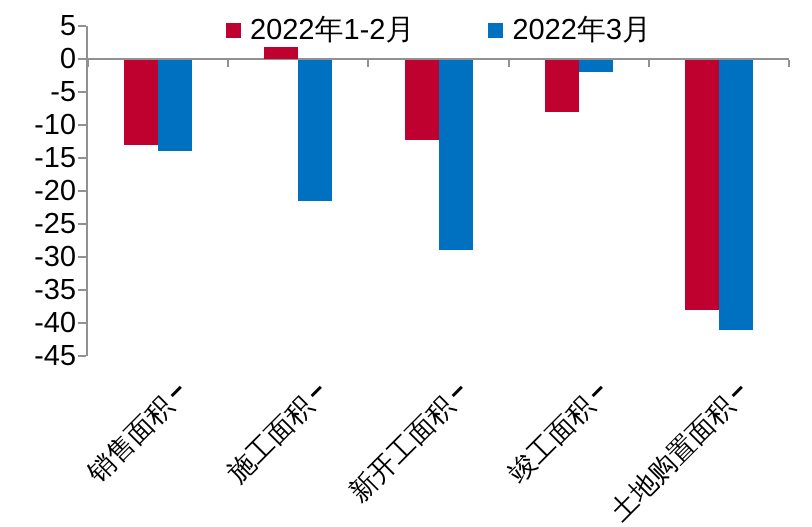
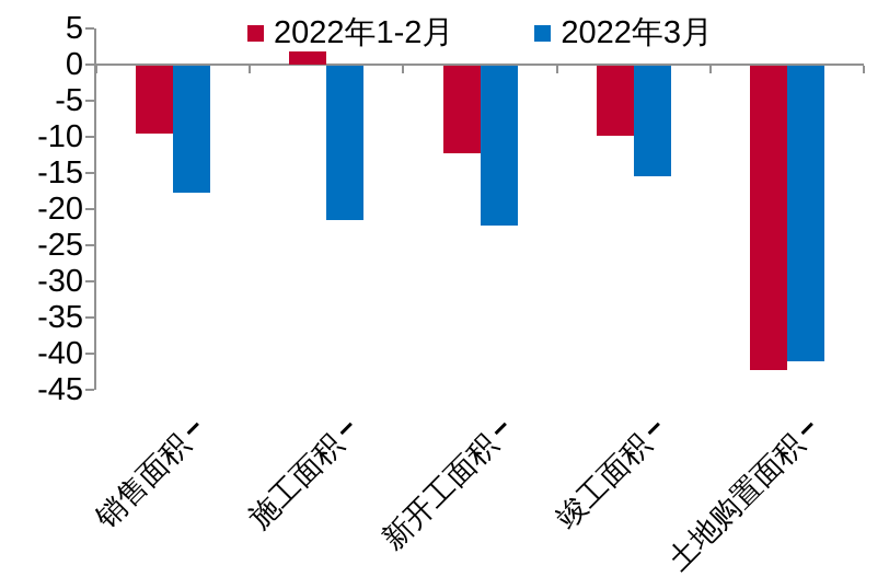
2022年1-2月/销售面积: -13 -> -10
2022年3月/销售面积: -14 -> -18
2022年3月/新开工面积: -29 -> -22
2022年1-2月/竣工面积: -8 -> -10
2022年3月/竣工面积: -2 -> -16
2022年1-2月/土地购置面积: -38 -> -42
